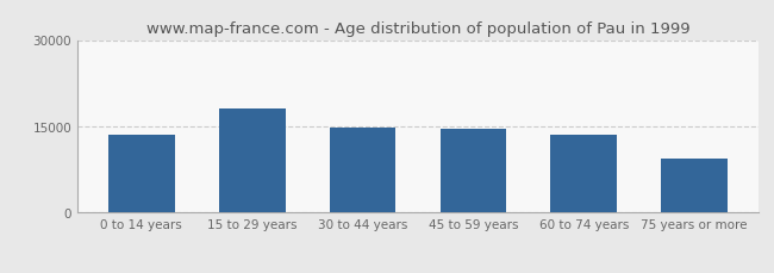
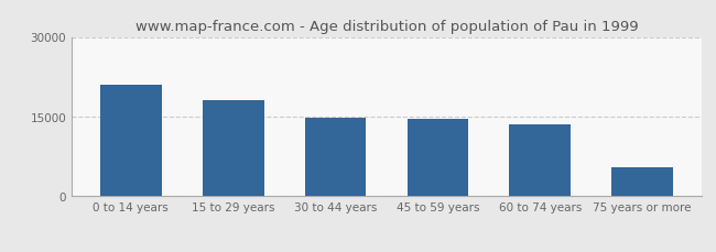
0 to 14 years: 13500 -> 21000
75 years or more: 9500 -> 5500
